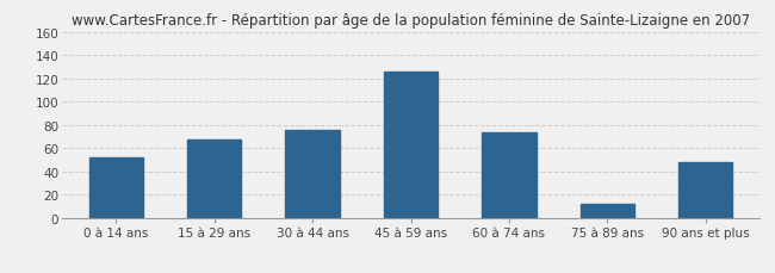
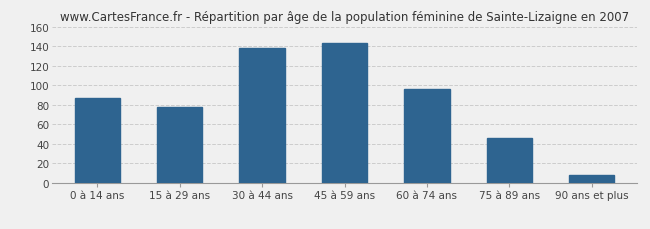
0 à 14 ans: 52 -> 87
15 à 29 ans: 68 -> 78
30 à 44 ans: 76 -> 138
45 à 59 ans: 126 -> 143
60 à 74 ans: 74 -> 96
75 à 89 ans: 12 -> 46
90 ans et plus: 48 -> 8
